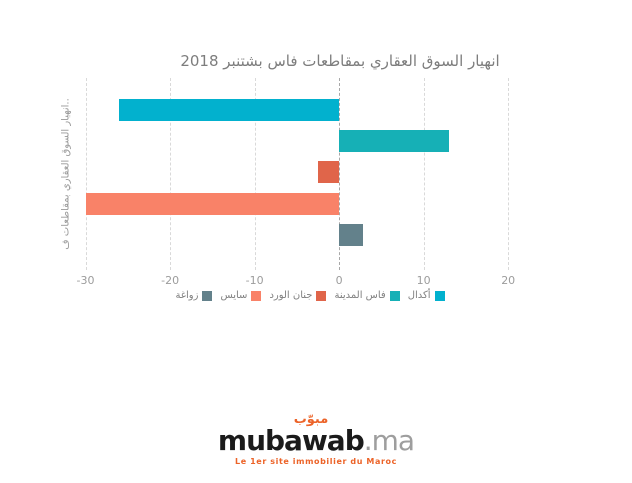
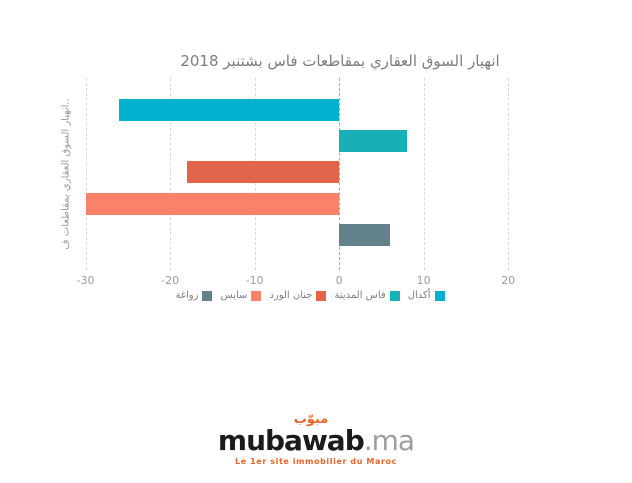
فاس المدينة: 13 -> 8
جنان الورد: -2 -> -18
زواغة: 3 -> 6
